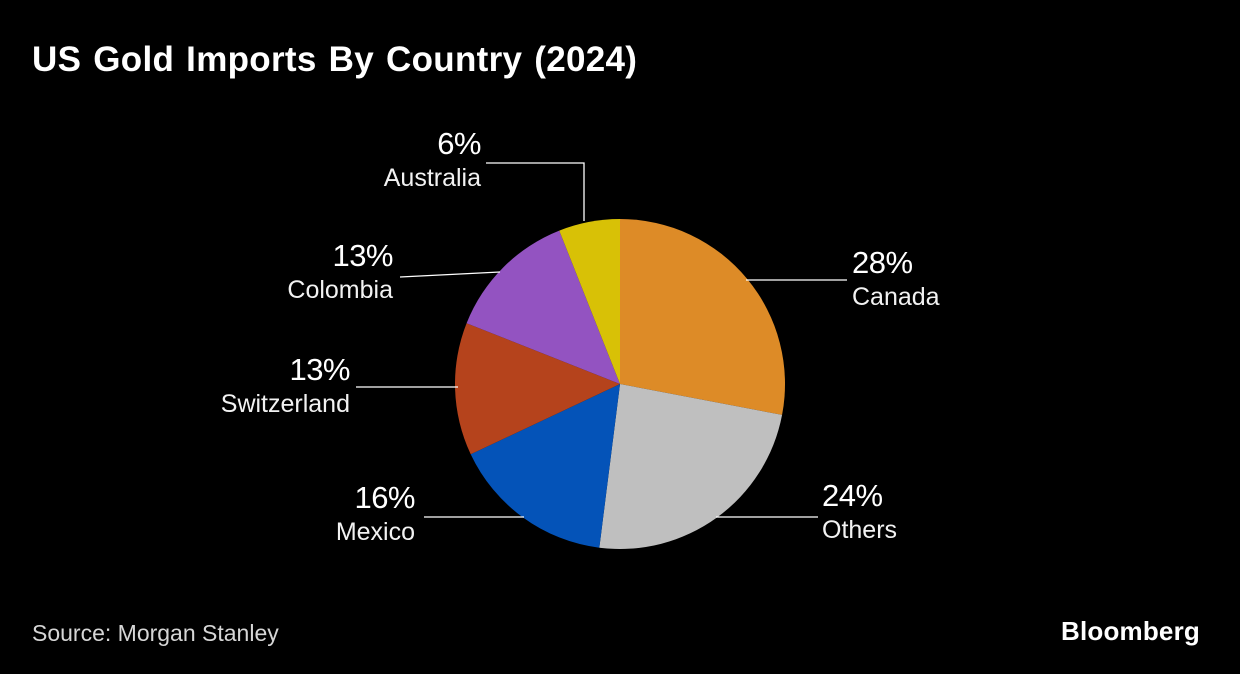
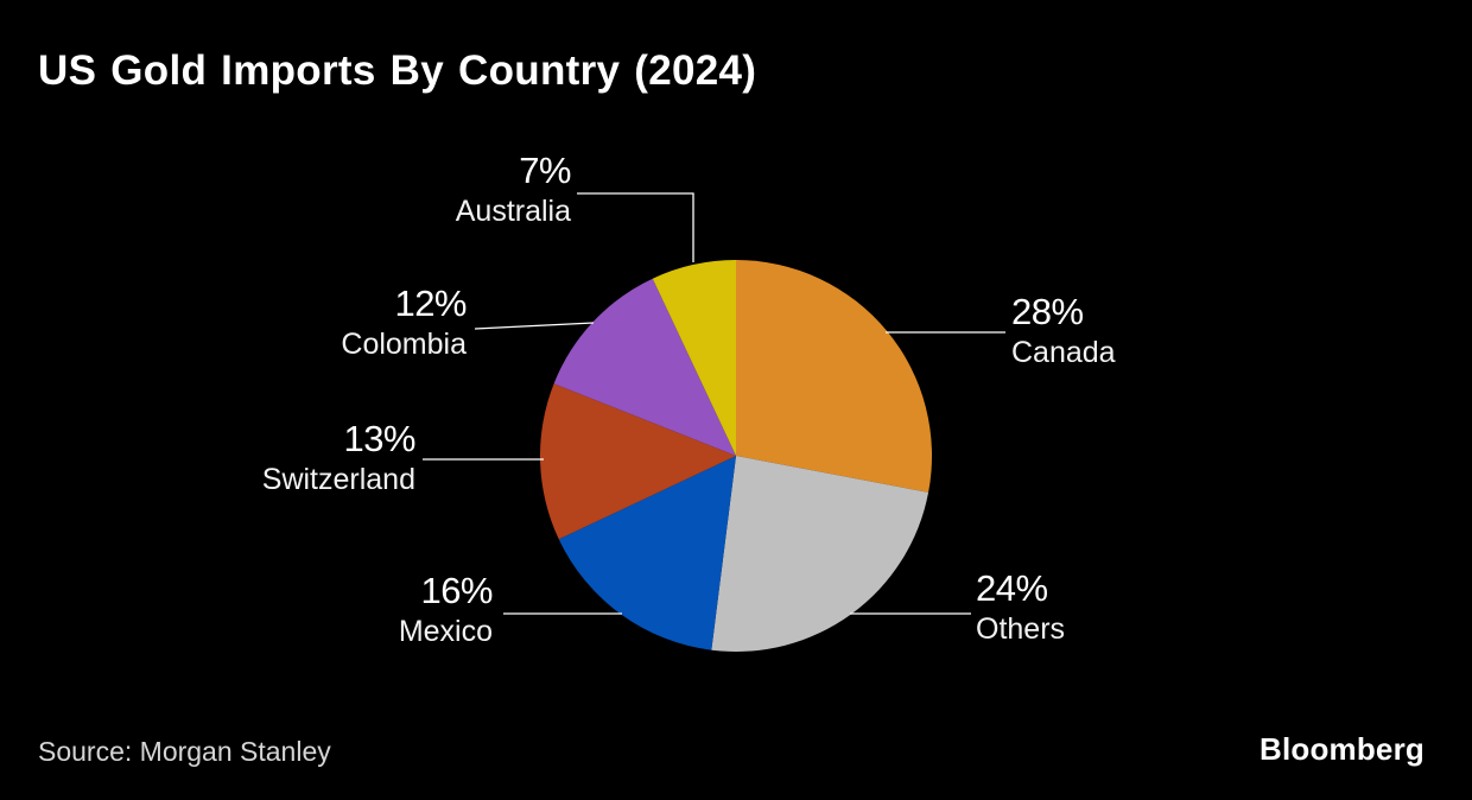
Colombia: 13% -> 12%
Australia: 6% -> 7%
